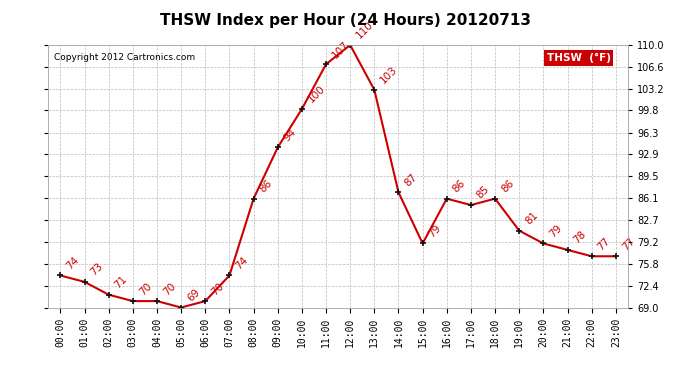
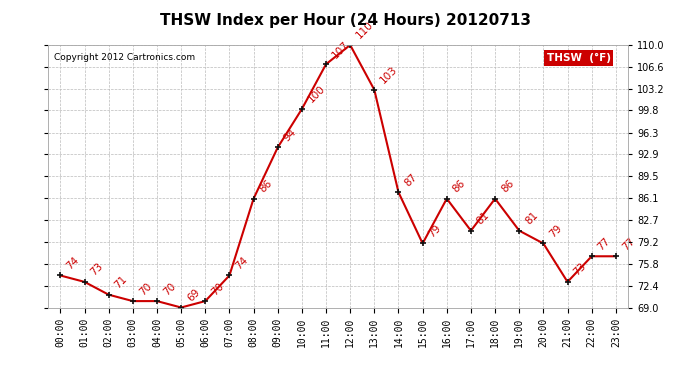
17:00: 85 -> 81
21:00: 78 -> 73
